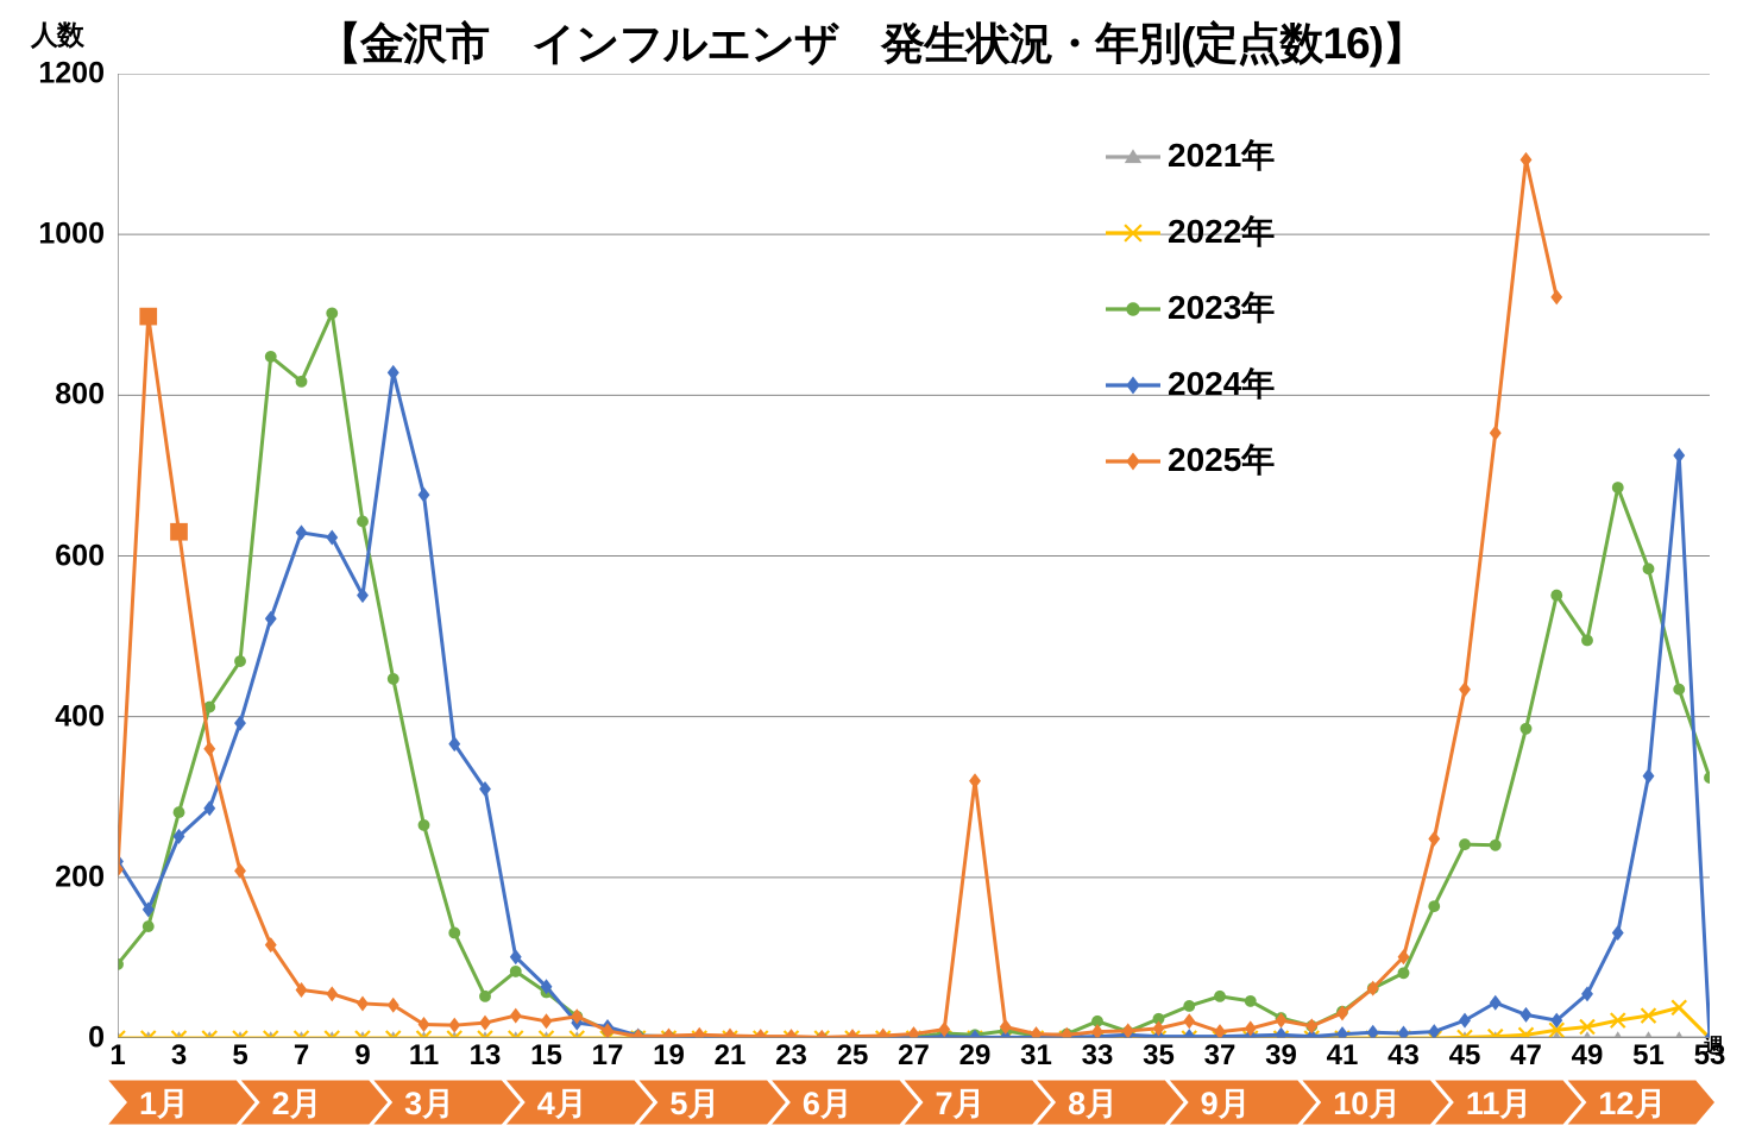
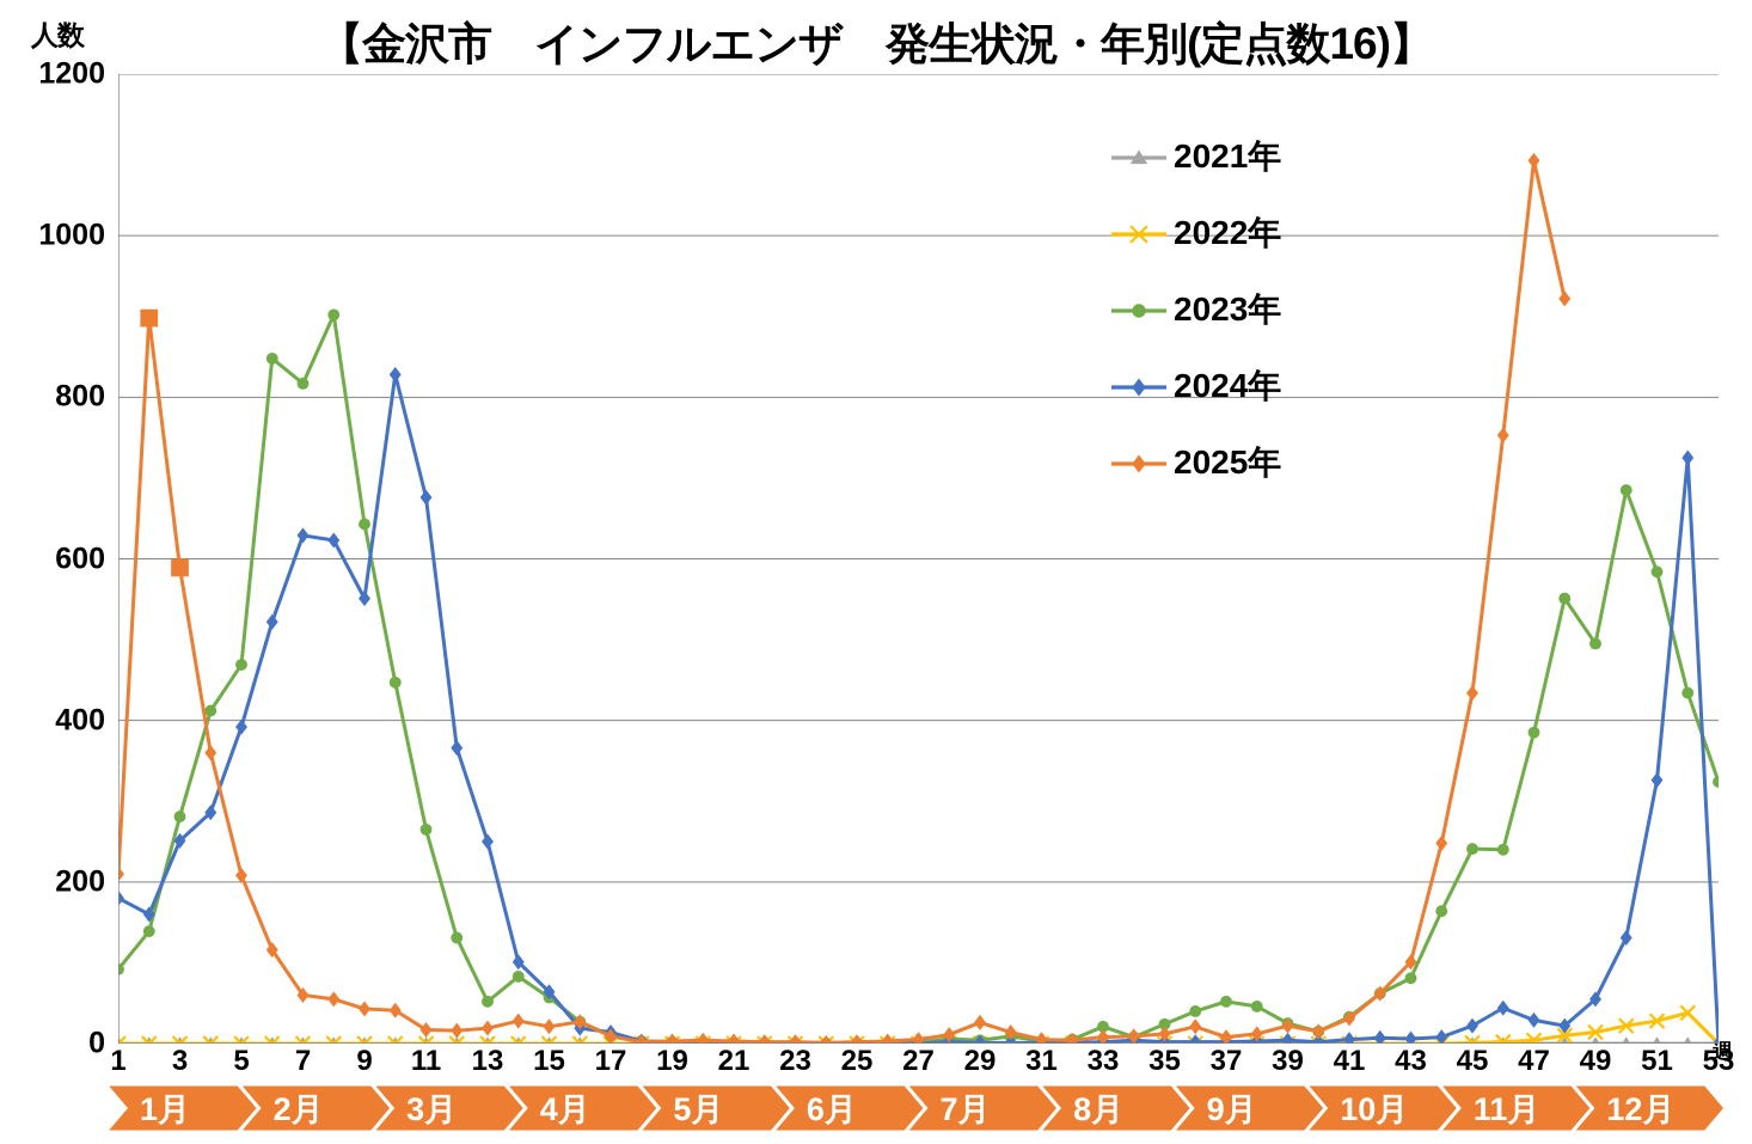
2024年/1: 220 -> 180
2025年/3: 630 -> 590
2024年/13: 310 -> 250
2025年/29: 320 -> 30
